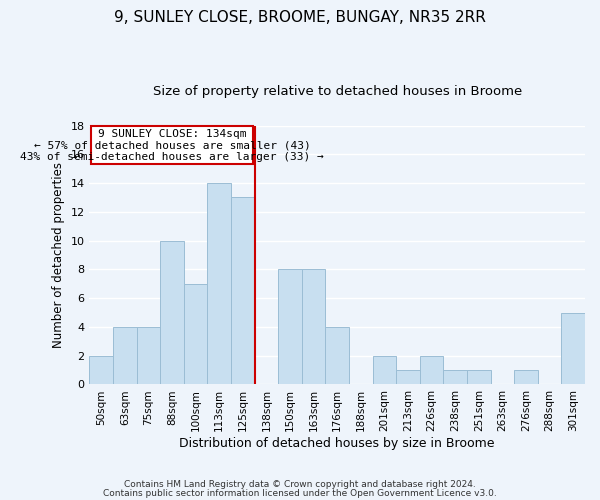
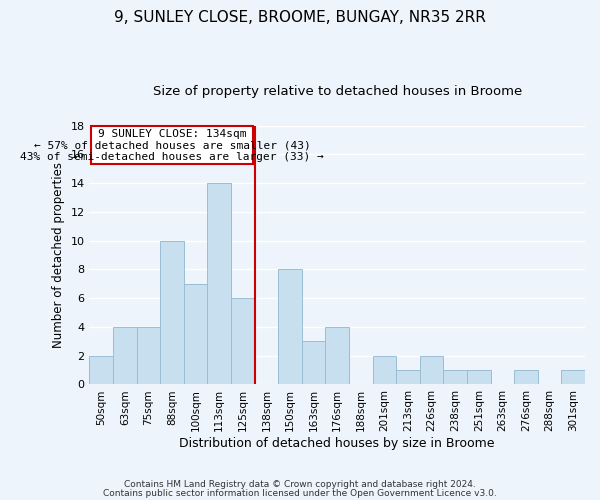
125sqm: 13 -> 6
163sqm: 8 -> 3
301sqm: 5 -> 1
